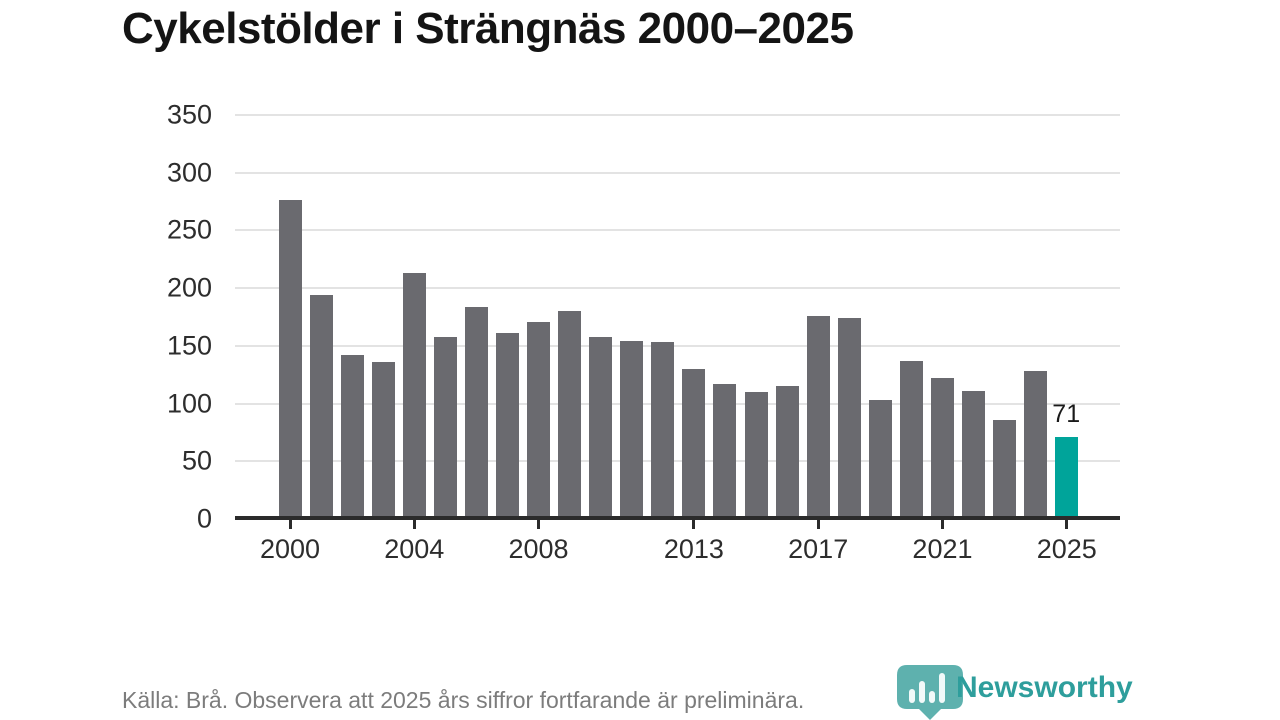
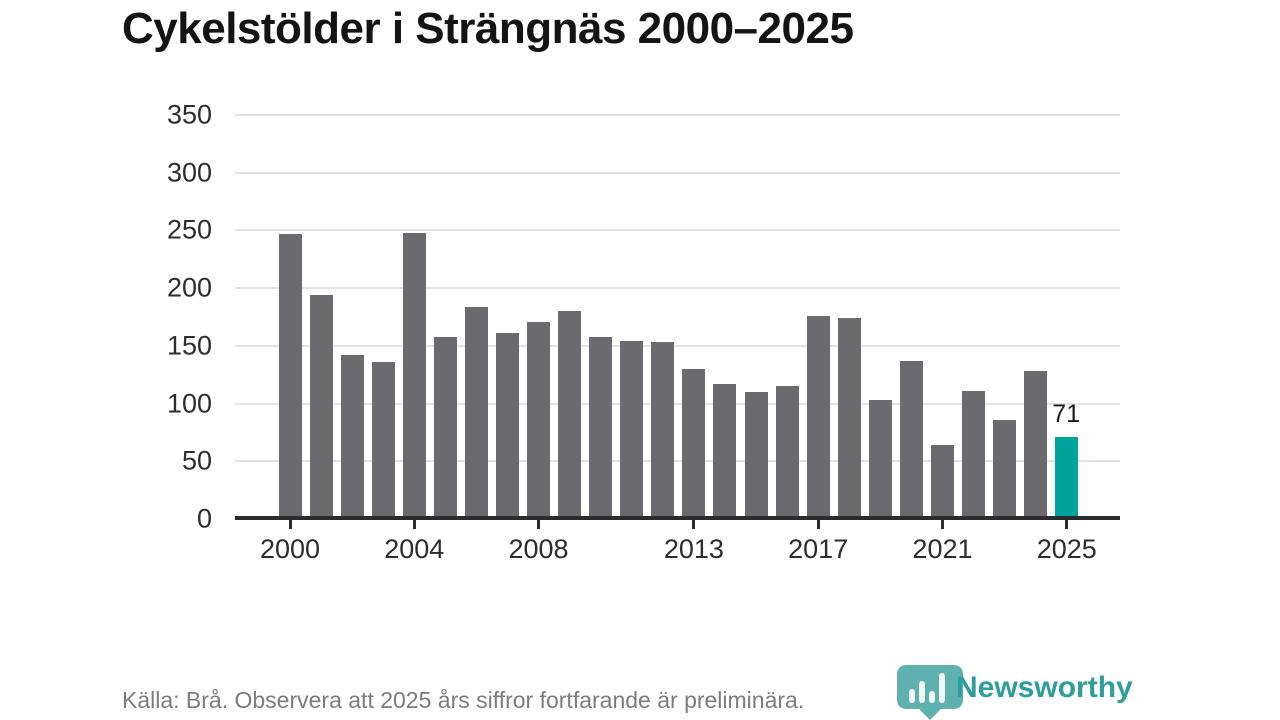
2000: 276 -> 247
2004: 213 -> 248
2021: 122 -> 64
